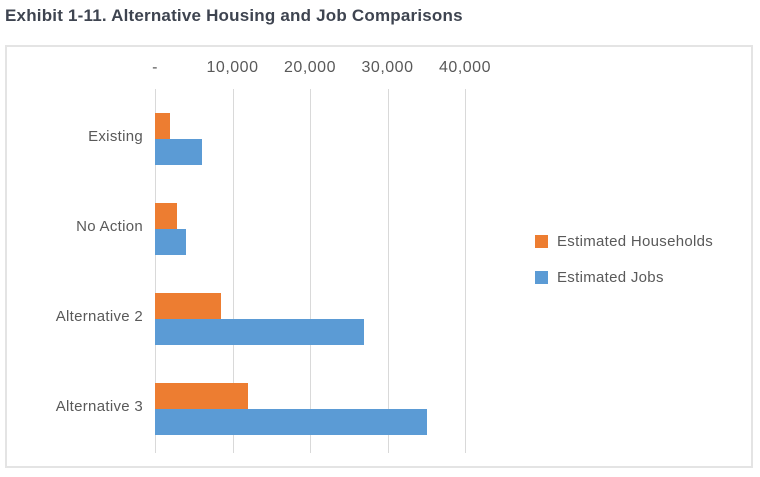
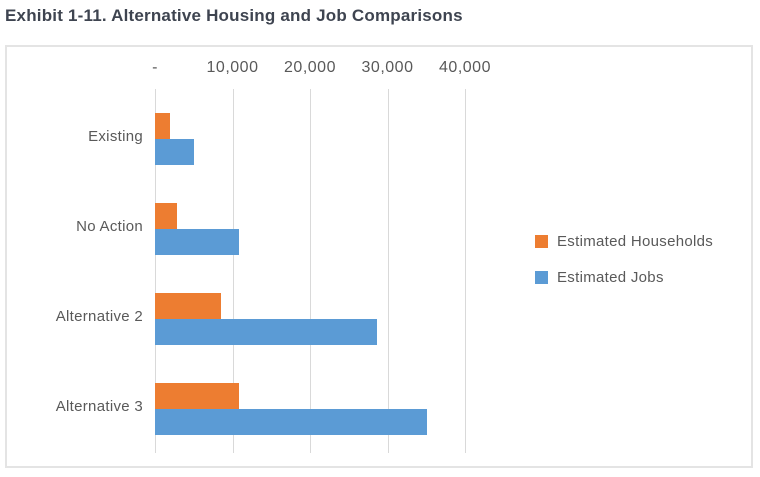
Estimated Jobs/Existing: 6000 -> 5000
Estimated Jobs/No Action: 4000 -> 11000
Estimated Jobs/Alternative 2: 27000 -> 29000
Estimated Households/Alternative 3: 12000 -> 11000
